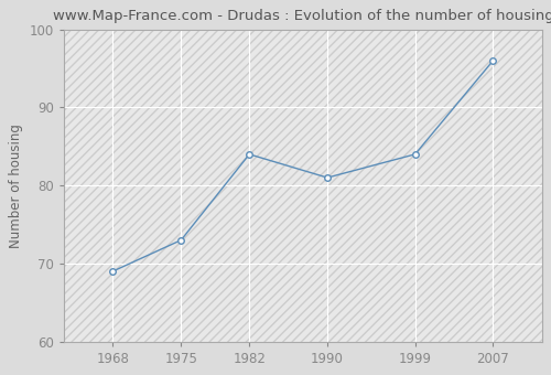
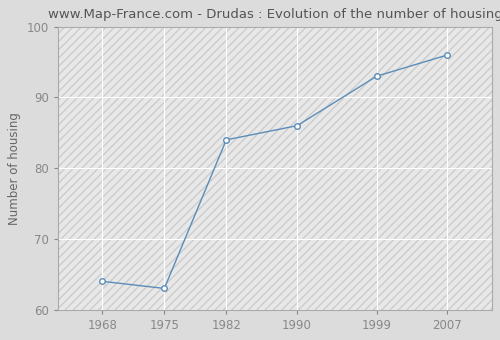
1968: 69 -> 64
1975: 73 -> 63
1990: 81 -> 86
1999: 84 -> 93
